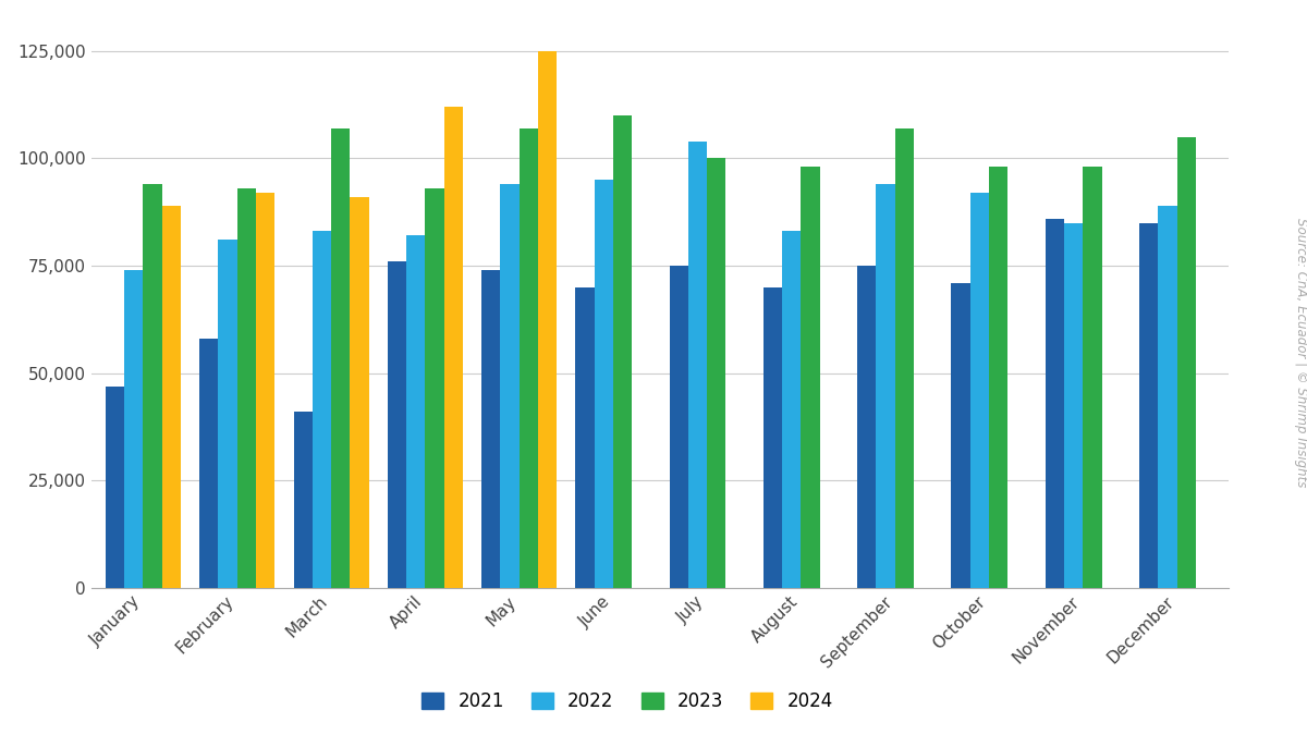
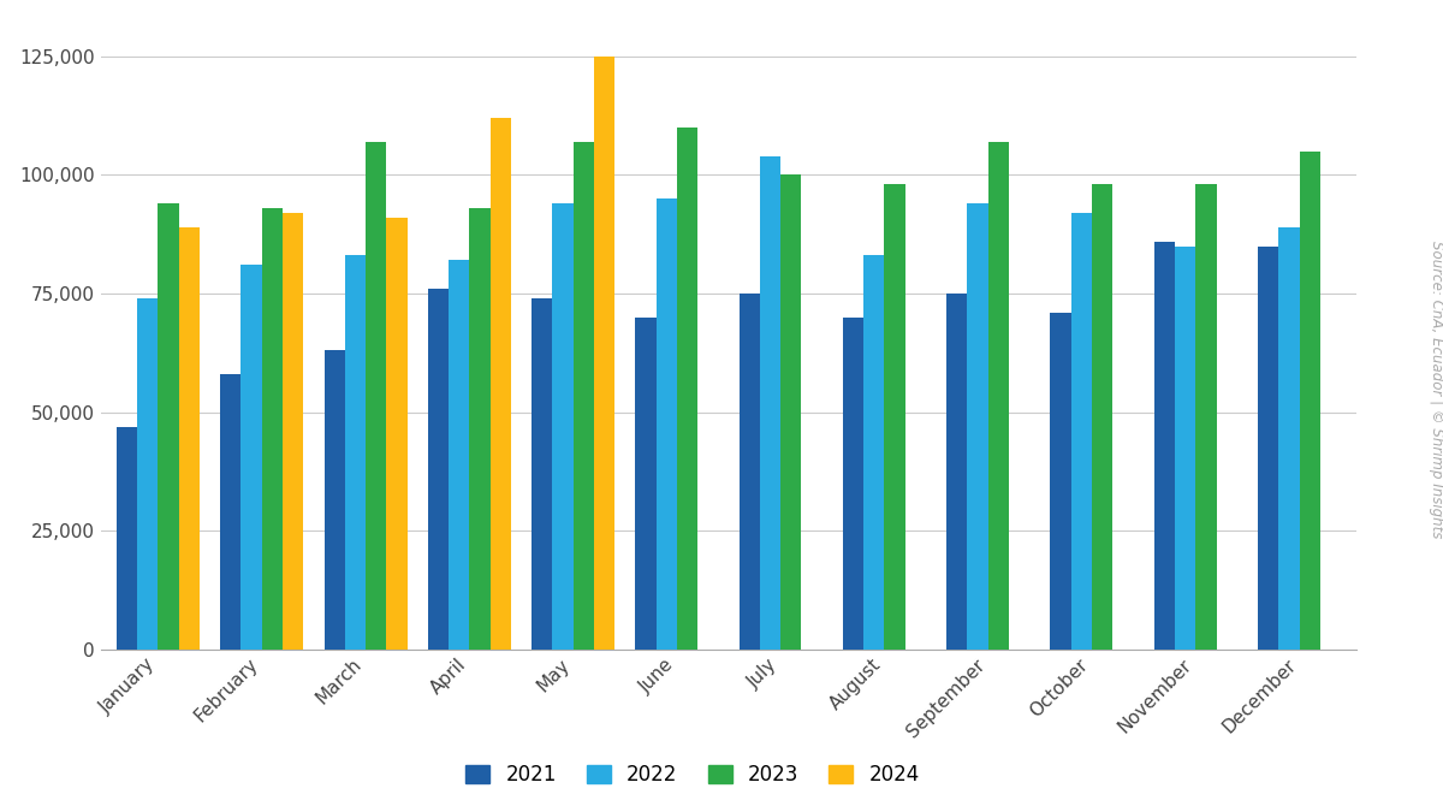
2021/March: 41,000 -> 63,000
